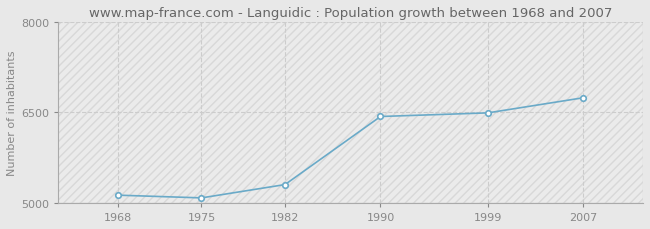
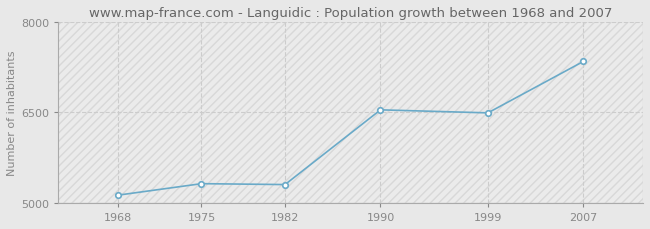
1975: 5080 -> 5320
1990: 6430 -> 6540
2007: 6740 -> 7340
